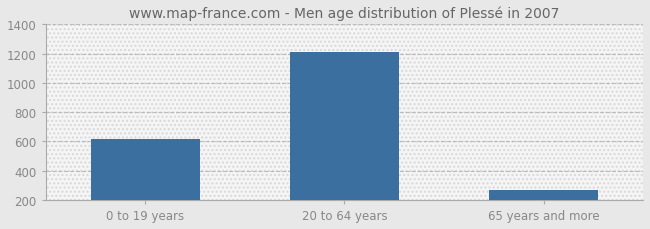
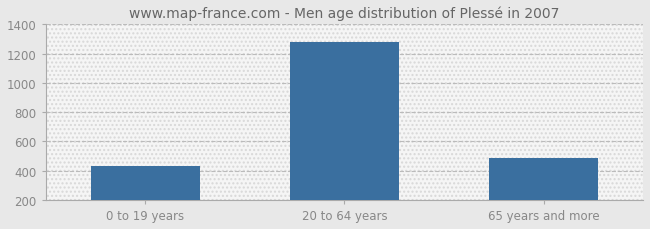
0 to 19 years: 620 -> 430
20 to 64 years: 1210 -> 1280
65 years and more: 270 -> 490
